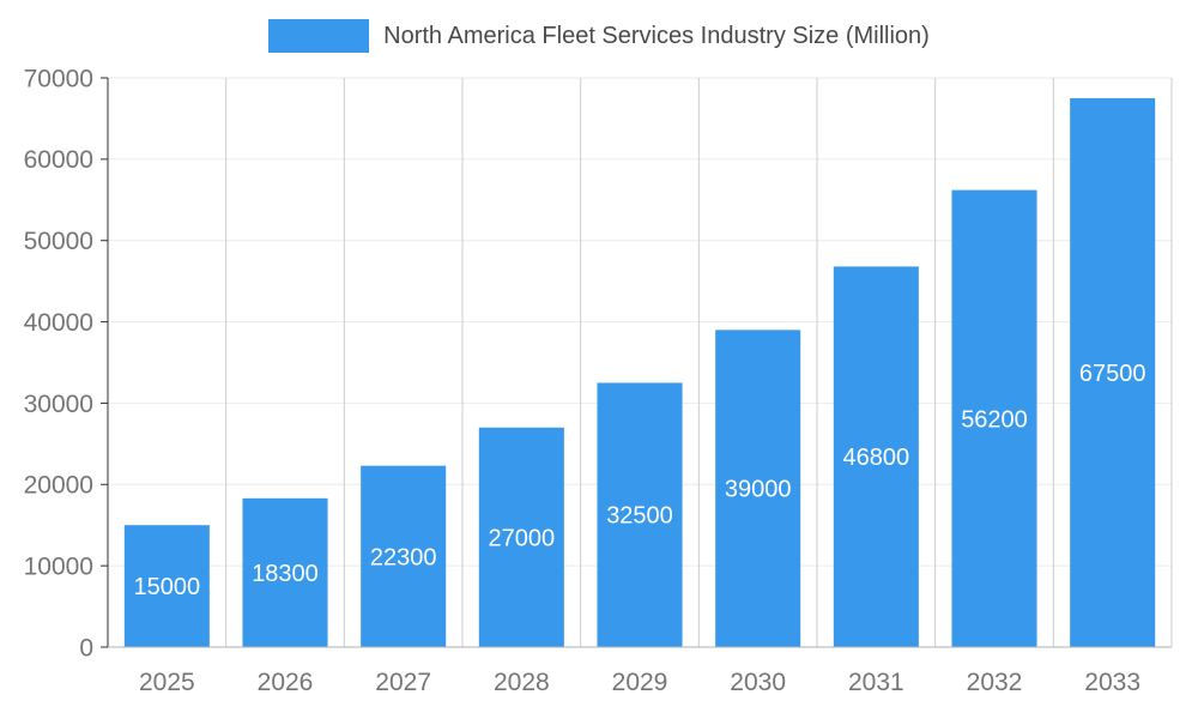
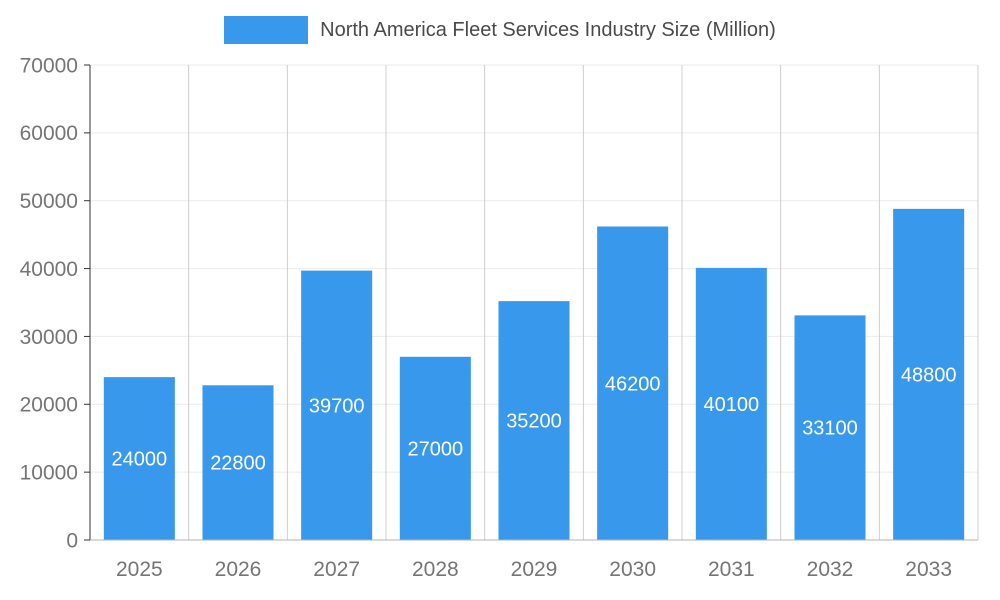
2025: 15000 -> 24000
2026: 18300 -> 22800
2027: 22300 -> 39700
2029: 32500 -> 35200
2030: 39000 -> 46200
2031: 46800 -> 40100
2032: 56200 -> 33100
2033: 67500 -> 48800
